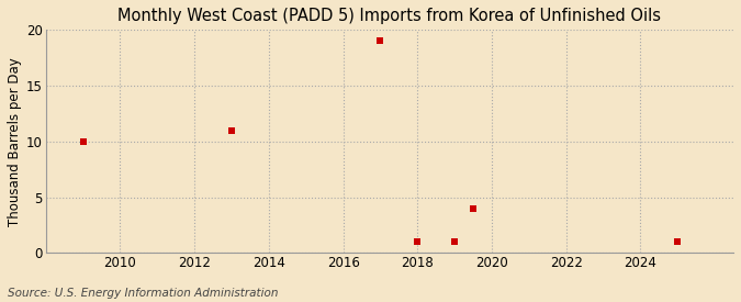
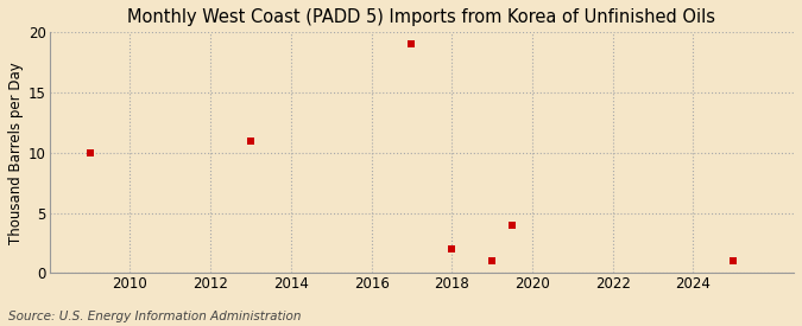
2018: 1 -> 2
